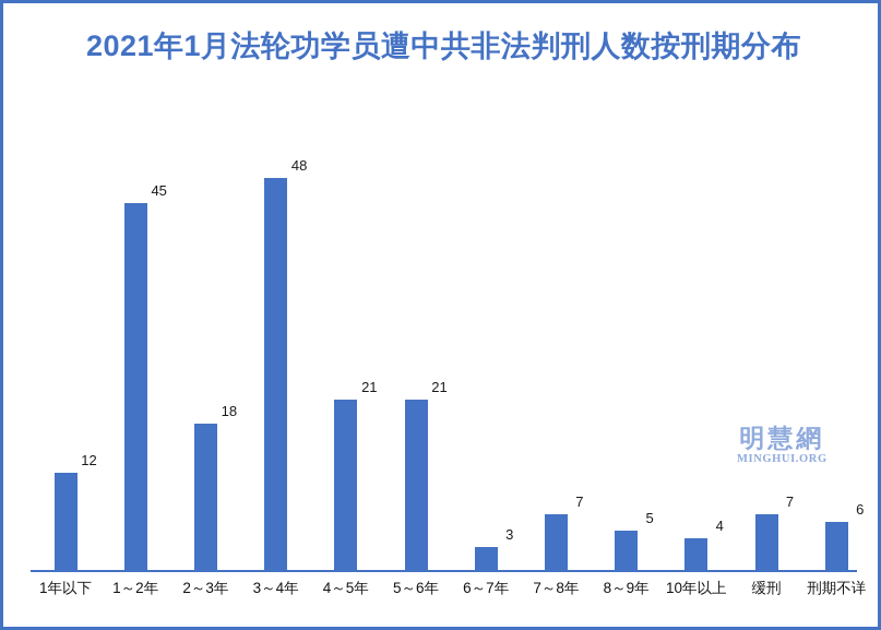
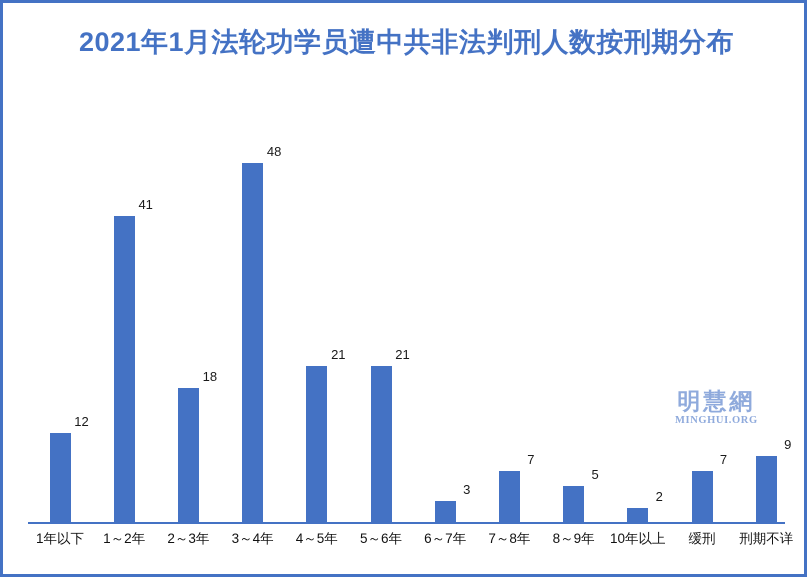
1～2年: 45 -> 41
10年以上: 4 -> 2
刑期不详: 6 -> 9
